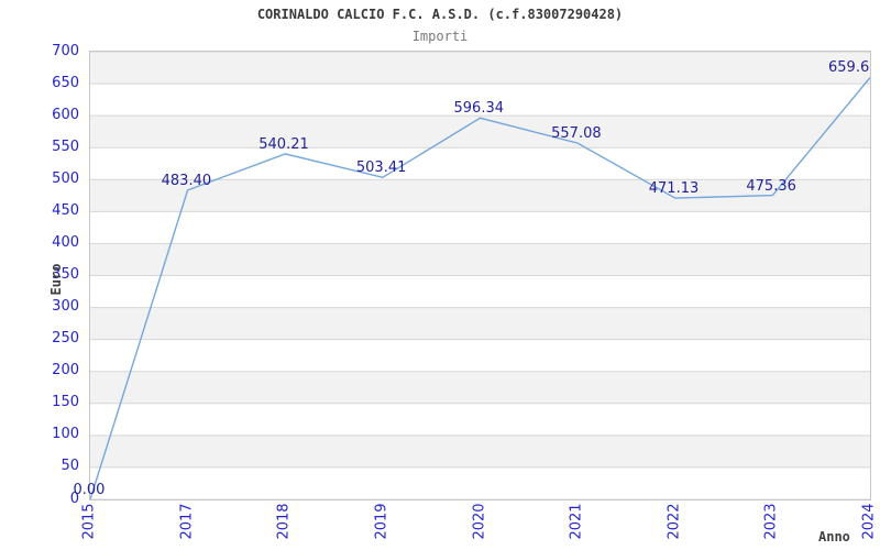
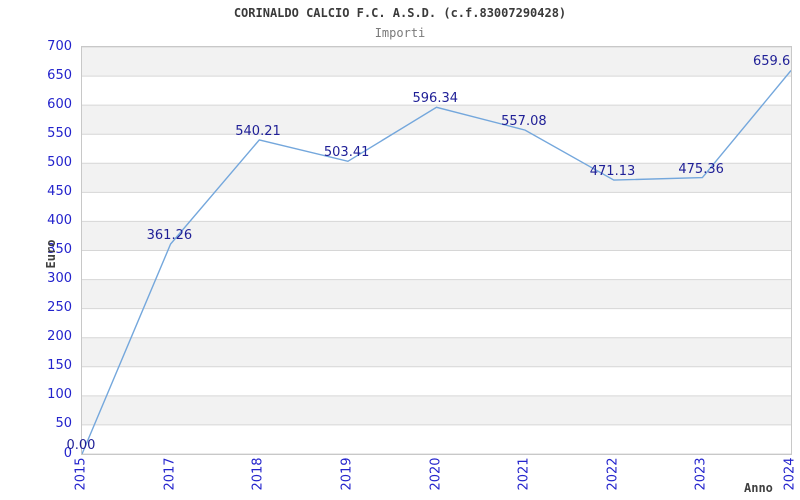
2017: 483.40 -> 361.26
